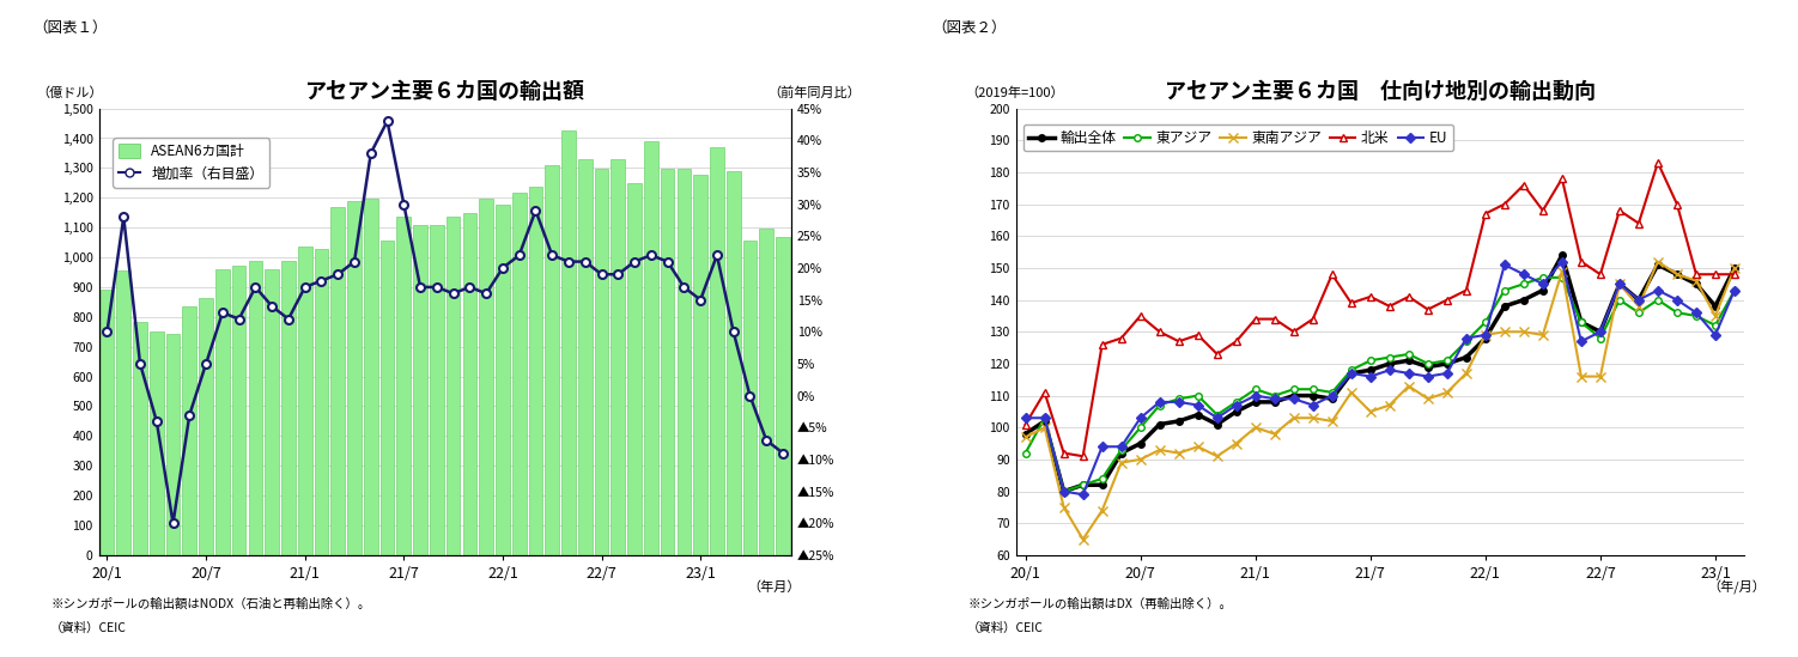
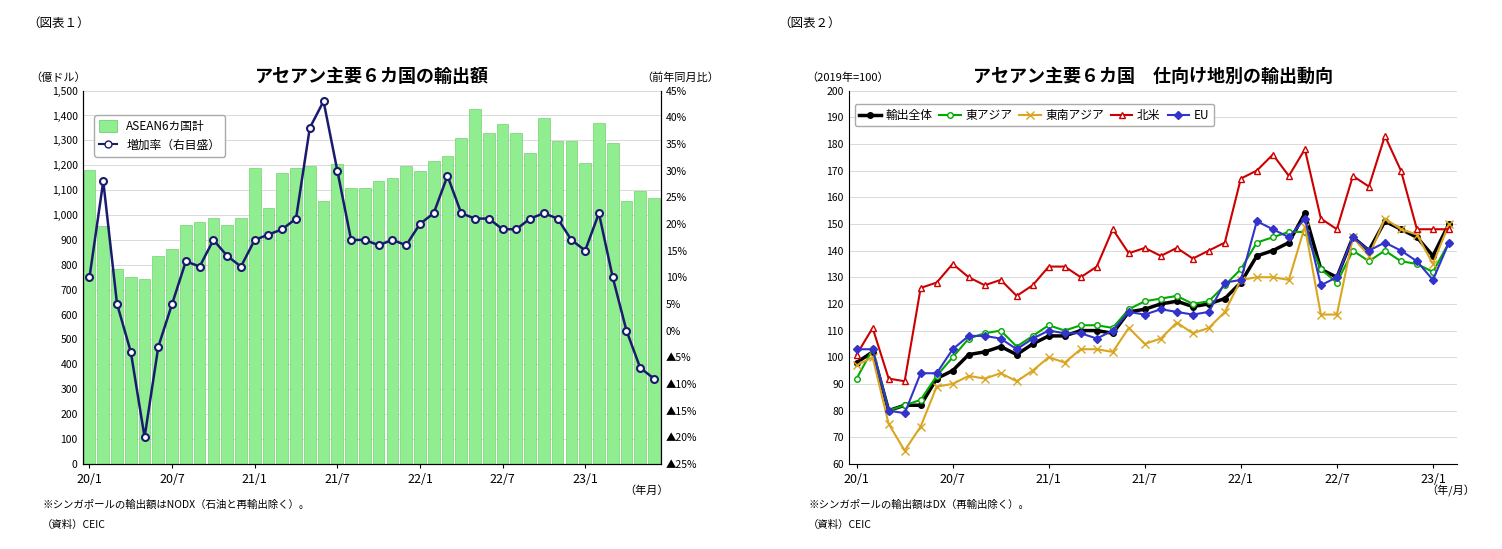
アセアン主要６カ国の輸出額/ASEAN6カ国計/20/1: 893 -> 1,180
アセアン主要６カ国の輸出額/ASEAN6カ国計/21/1: 1,038 -> 1,190
アセアン主要６カ国の輸出額/ASEAN6カ国計/21/7: 1,138 -> 1,205
アセアン主要６カ国の輸出額/ASEAN6カ国計/22/7: 1,298 -> 1,365
アセアン主要６カ国の輸出額/ASEAN6カ国計/23/1: 1,278 -> 1,210
